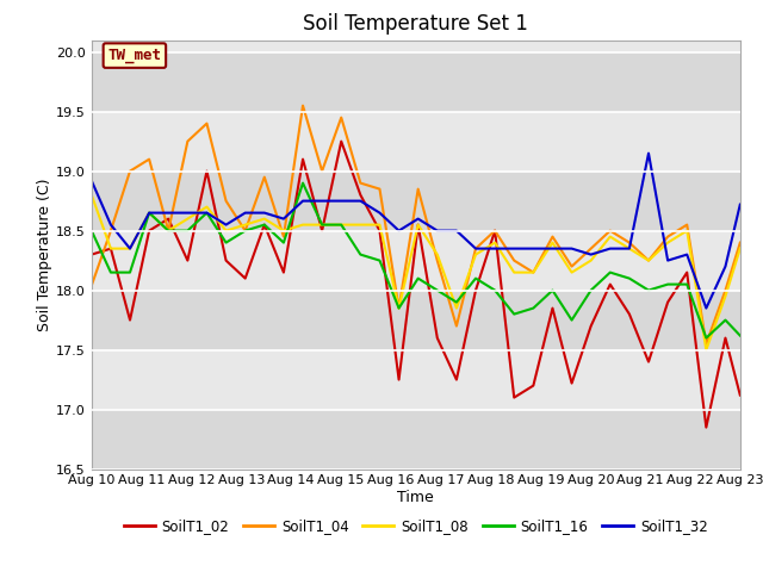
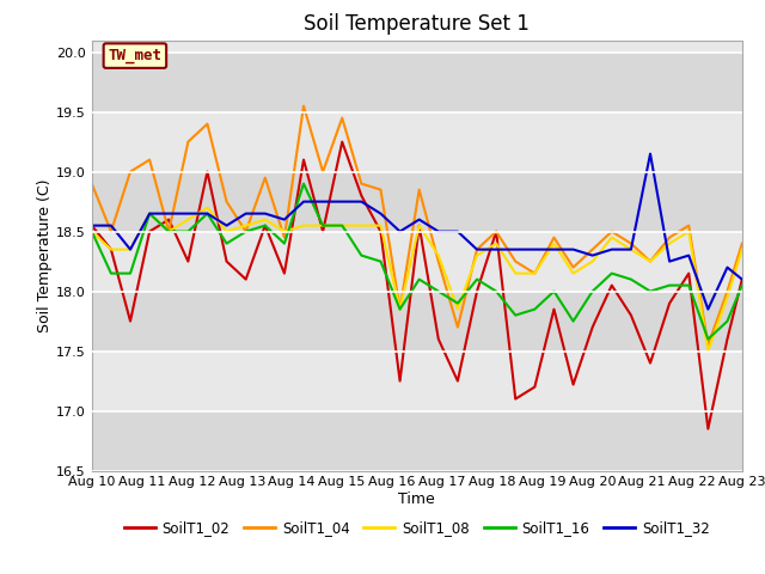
SoilT1_02/Aug 10: 18.30 -> 18.55
SoilT1_04/Aug 10: 18.04 -> 18.90
SoilT1_08/Aug 10: 18.80 -> 18.50
SoilT1_32/Aug 10: 18.92 -> 18.55
SoilT1_02/Aug 23: 17.12 -> 18.10
SoilT1_16/Aug 23: 17.62 -> 18.05
SoilT1_32/Aug 23: 18.72 -> 18.10
